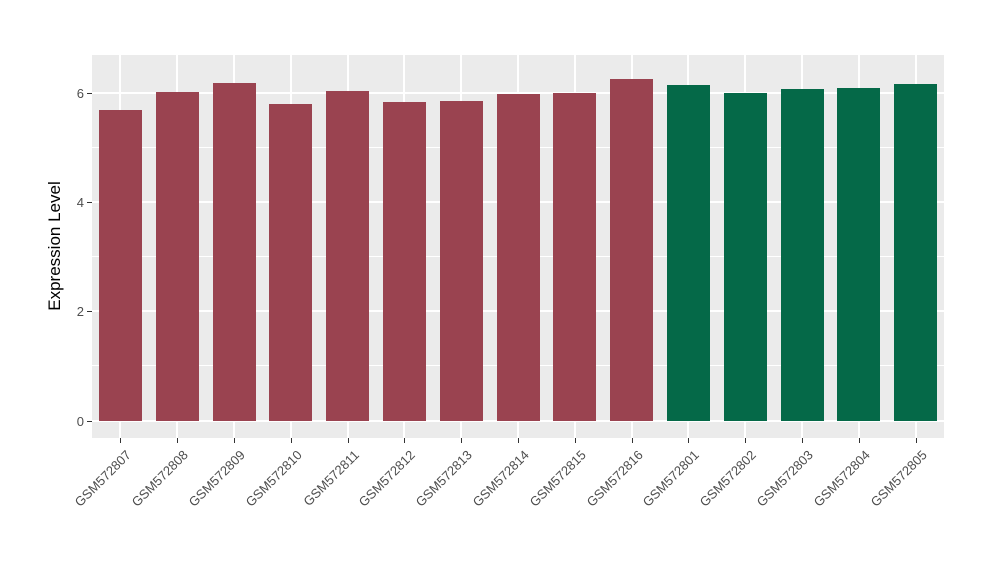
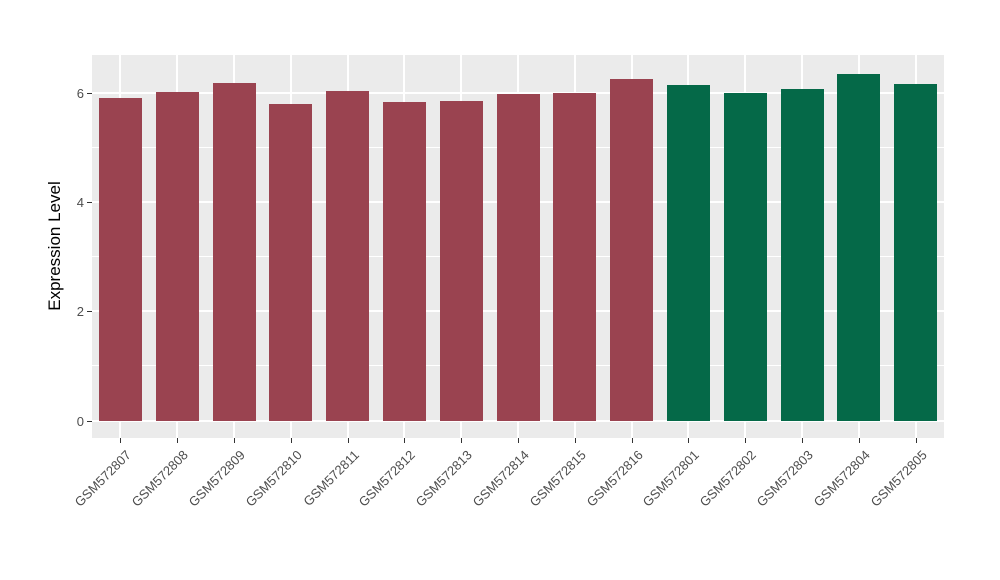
GSM572807: 5.7 -> 5.9
GSM572804: 6.1 -> 6.3
